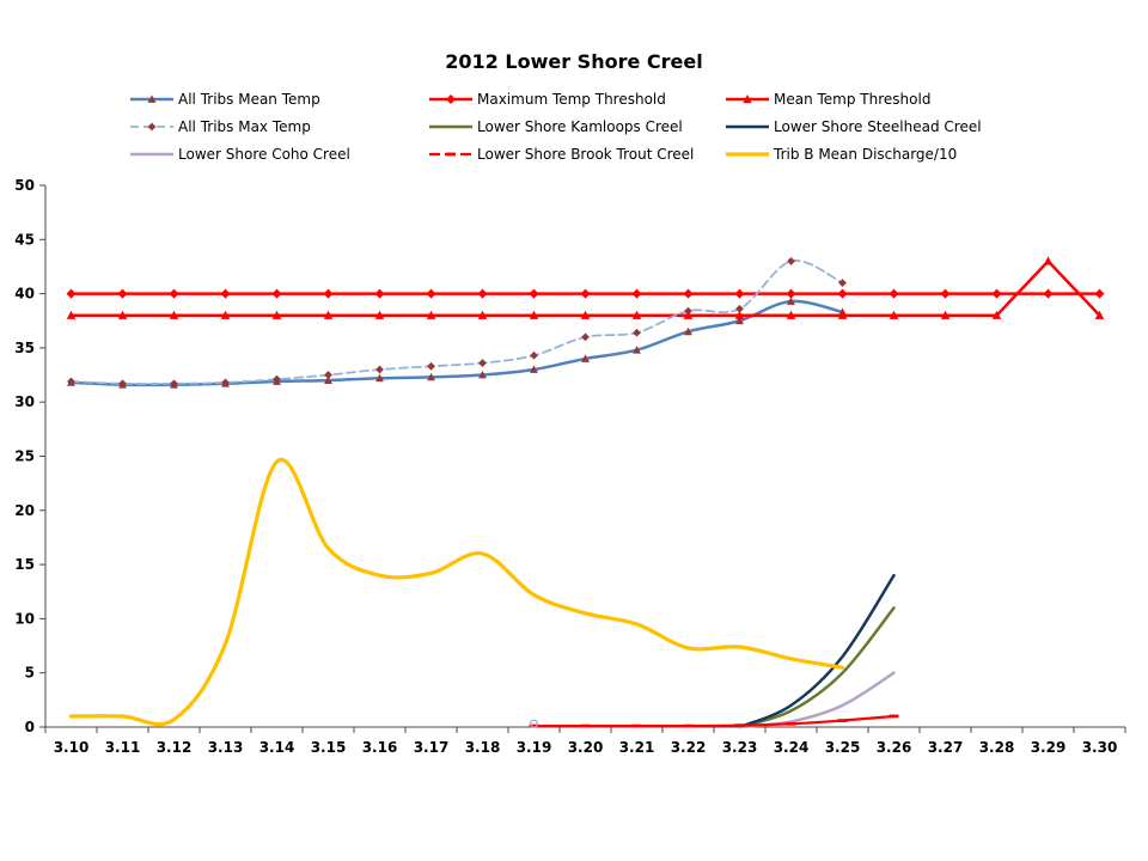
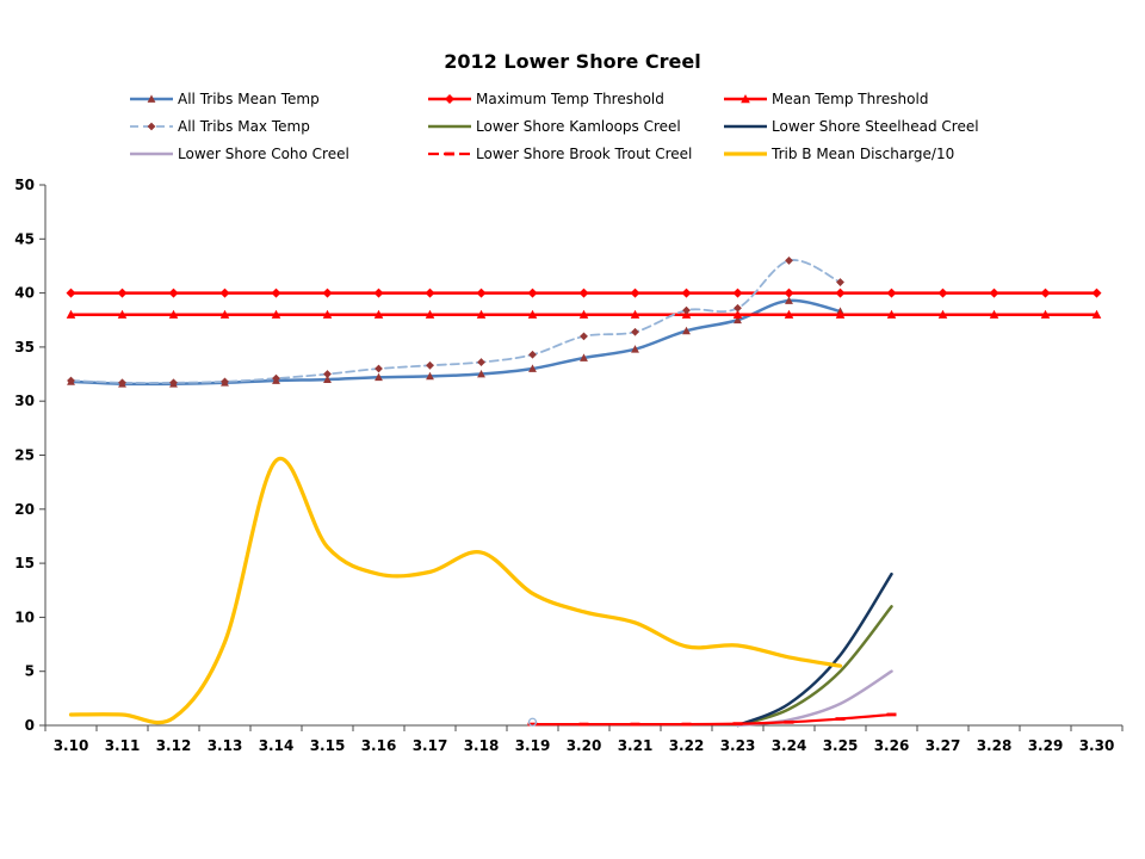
Mean Temp Threshold/3.29: 43 -> 38
